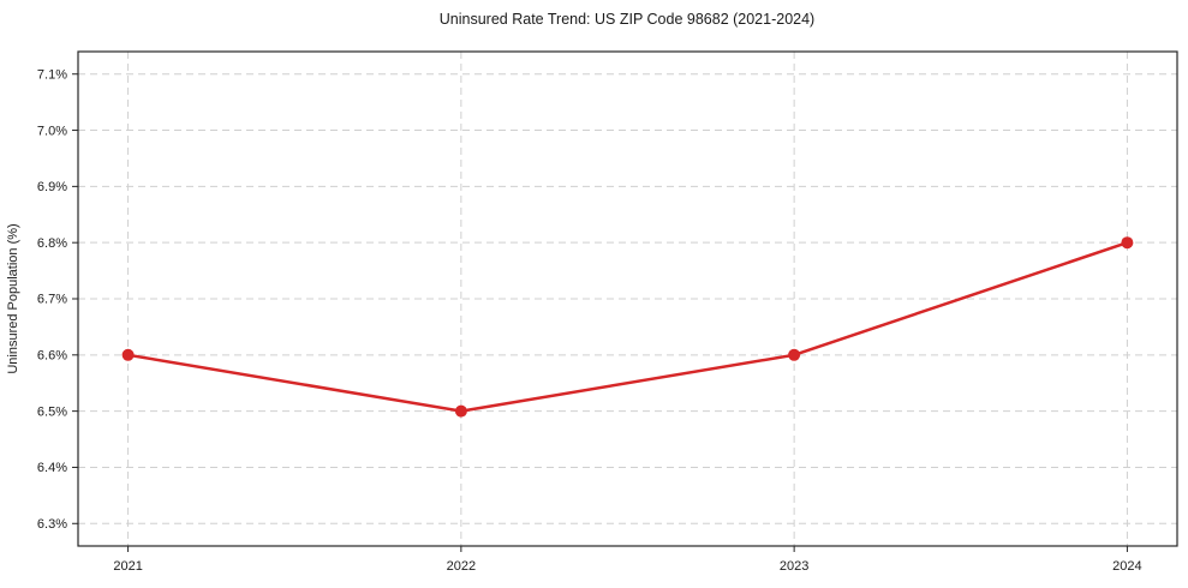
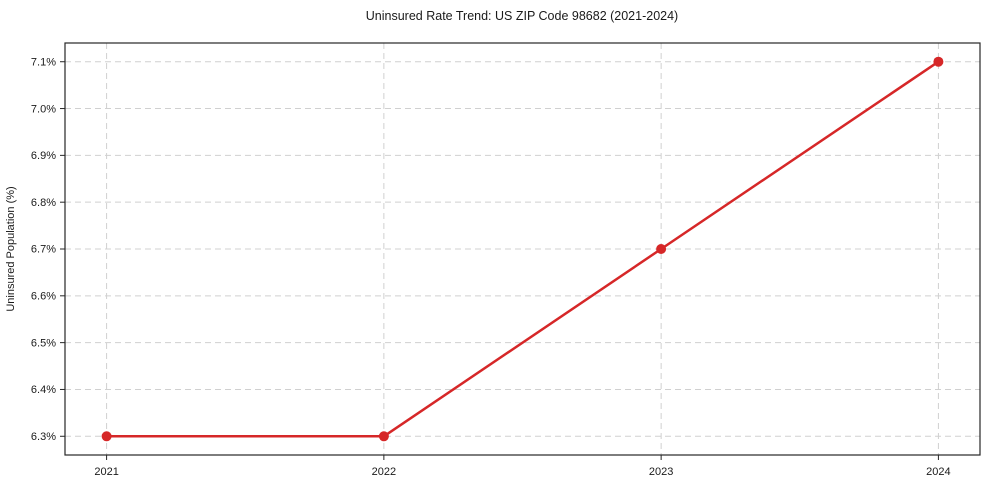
2021: 6.6% -> 6.3%
2022: 6.5% -> 6.3%
2023: 6.6% -> 6.7%
2024: 6.8% -> 7.1%
